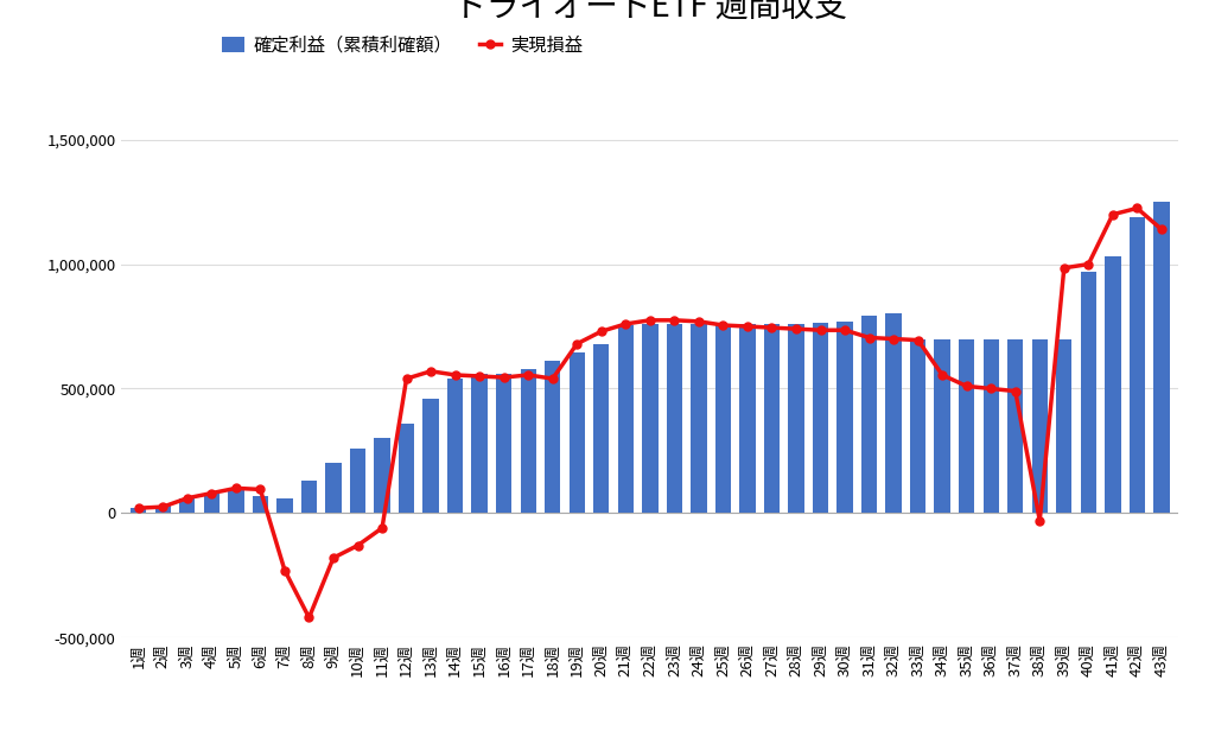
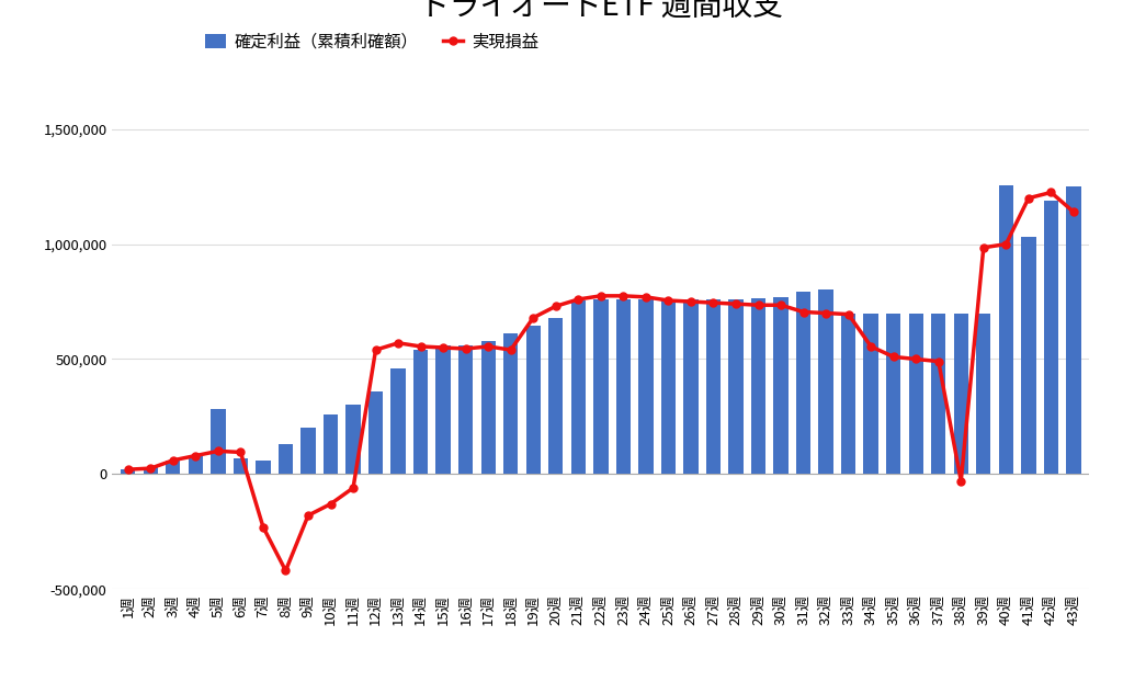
確定利益（累積利確額）/5週: 90,000 -> 285,000
確定利益（累積利確額）/40週: 970,000 -> 1,255,000
